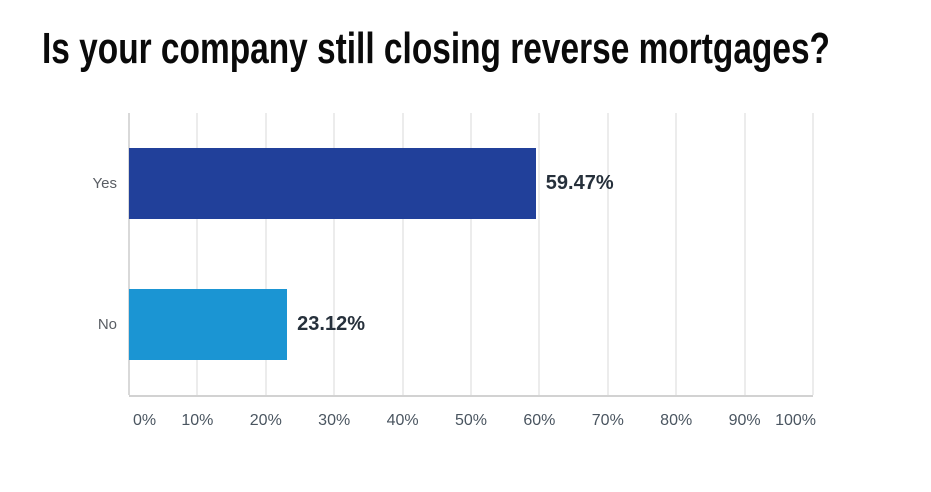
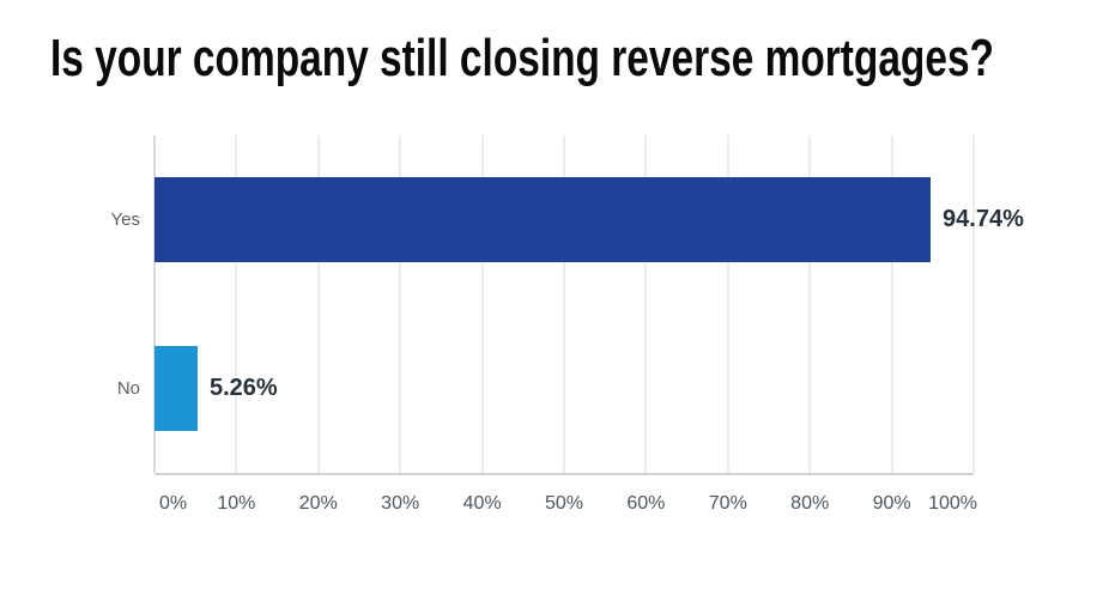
Yes: 59.47% -> 94.74%
No: 23.12% -> 5.26%
